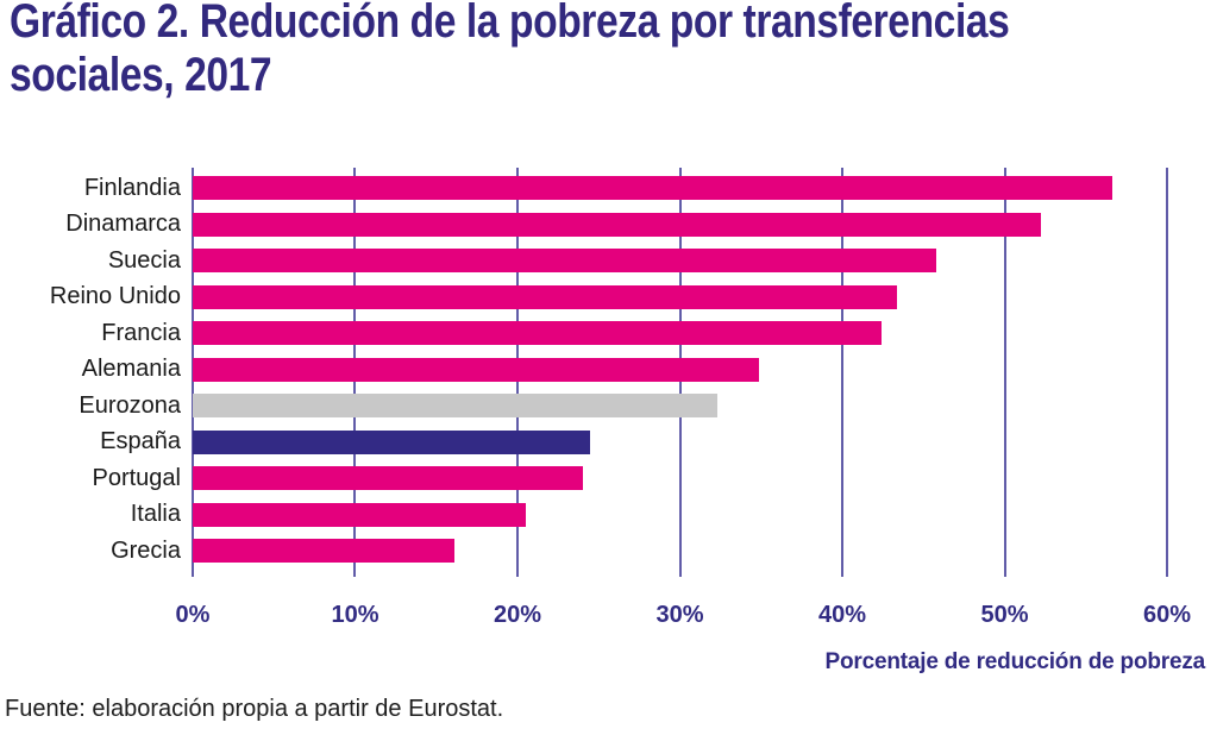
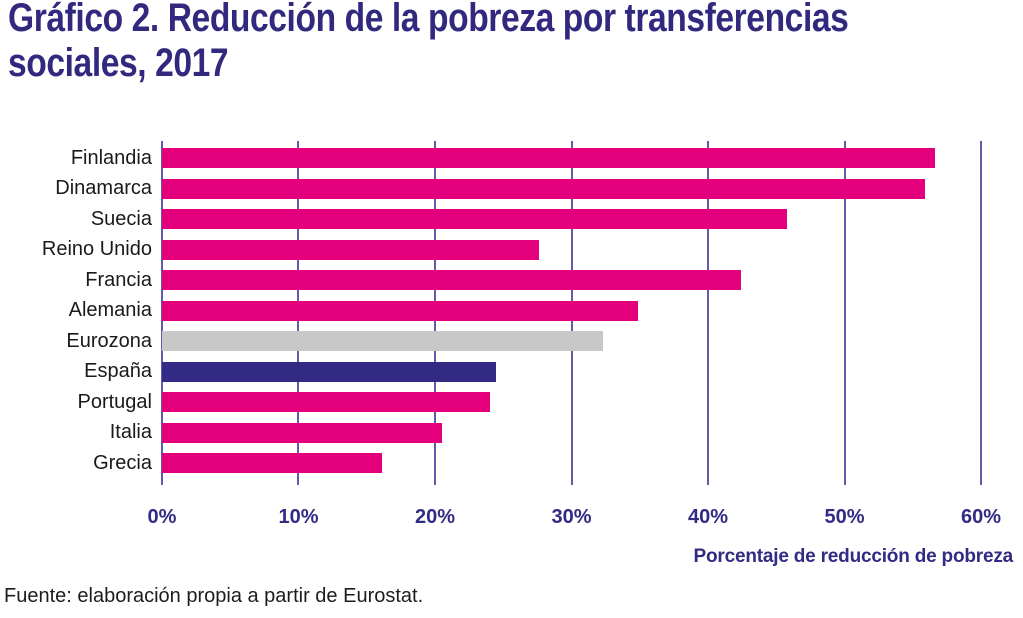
Dinamarca: 52.2% -> 55.9%
Reino Unido: 43.4% -> 27.6%
